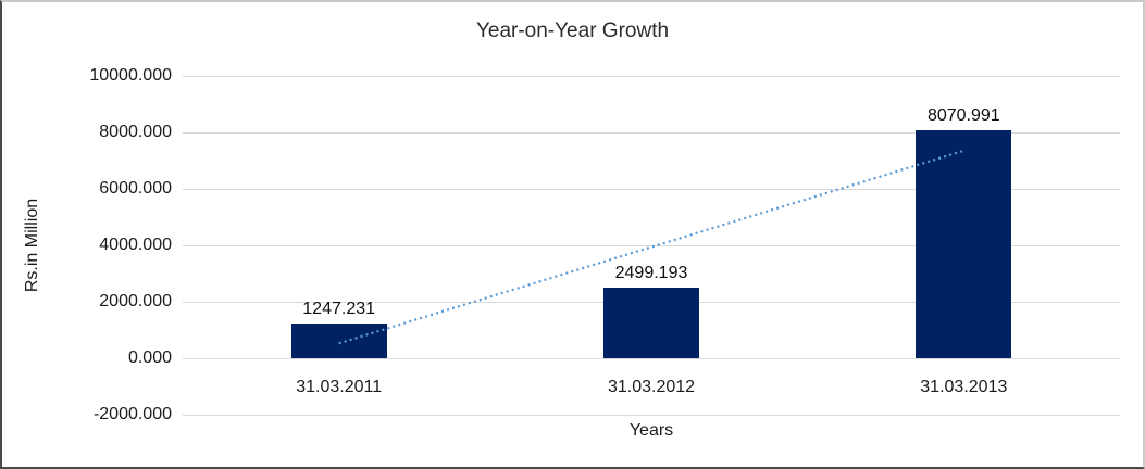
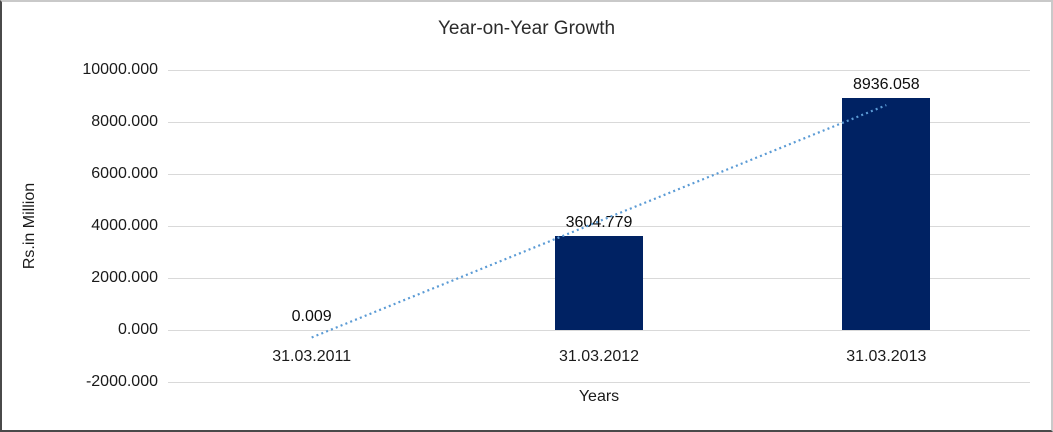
31.03.2011: 1247.231 -> 0.009
31.03.2012: 2499.193 -> 3604.779
31.03.2013: 8070.991 -> 8936.058
